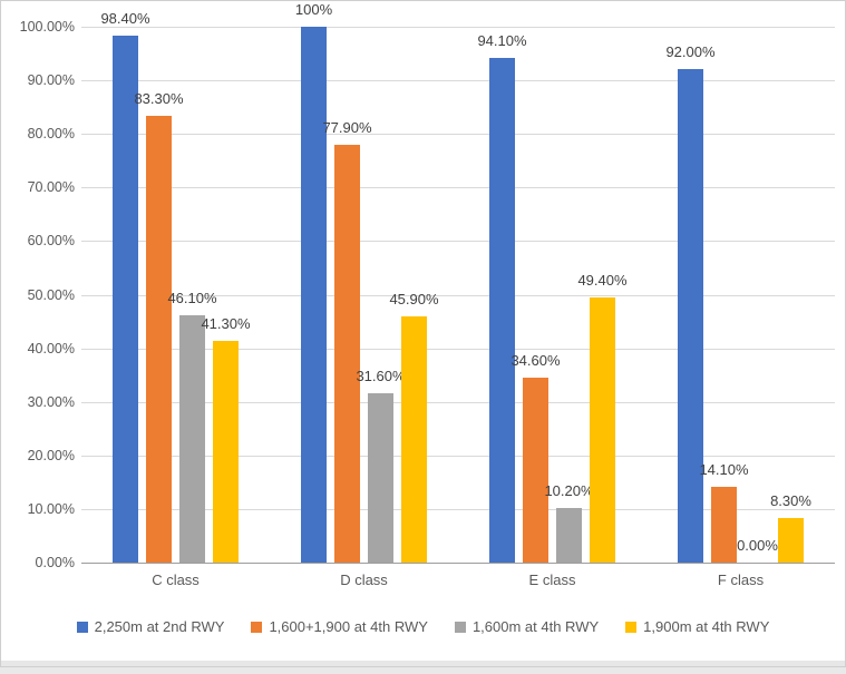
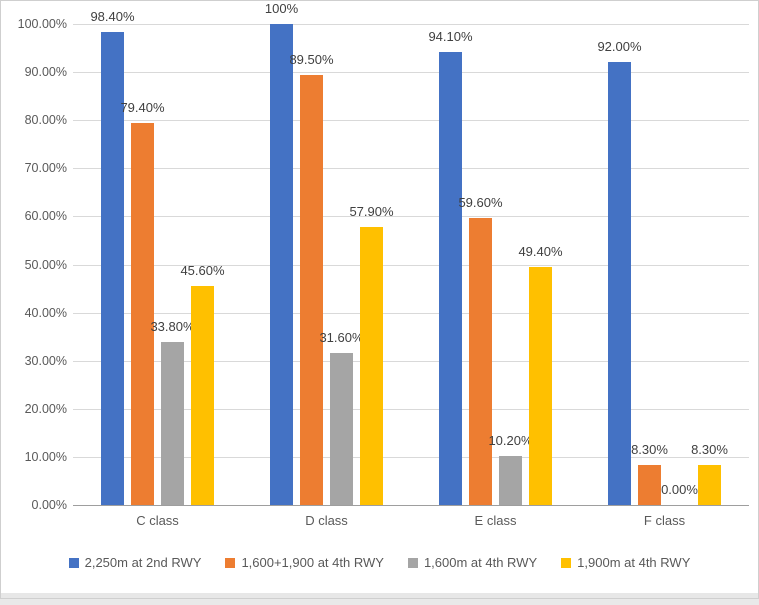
1,600+1,900 at 4th RWY/C class: 83.30% -> 79.40%
1,600m at 4th RWY/C class: 46.10% -> 33.80%
1,900m at 4th RWY/C class: 41.30% -> 45.60%
1,600+1,900 at 4th RWY/D class: 77.90% -> 89.50%
1,900m at 4th RWY/D class: 45.90% -> 57.90%
1,600+1,900 at 4th RWY/E class: 34.60% -> 59.60%
1,600+1,900 at 4th RWY/F class: 14.10% -> 8.30%
